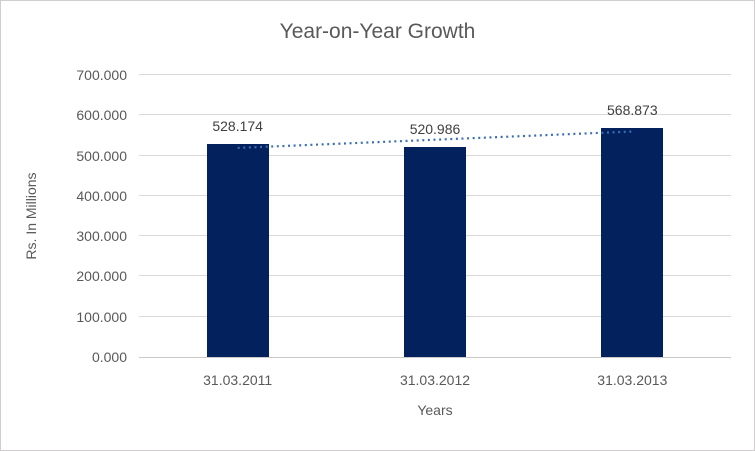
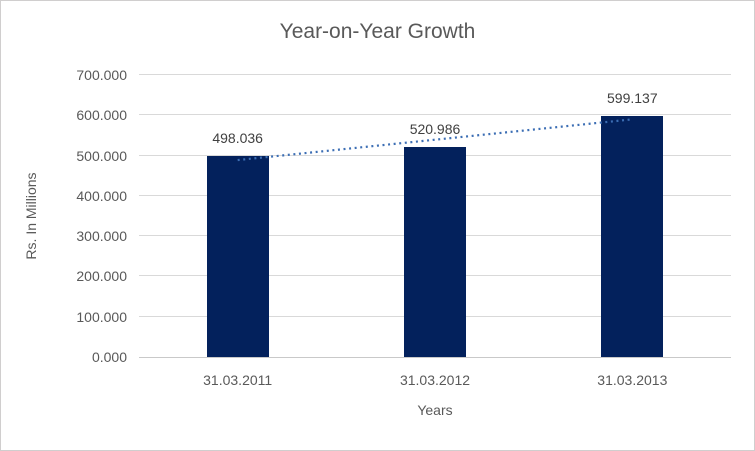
31.03.2011: 528.174 -> 498.036
31.03.2013: 568.873 -> 599.137
